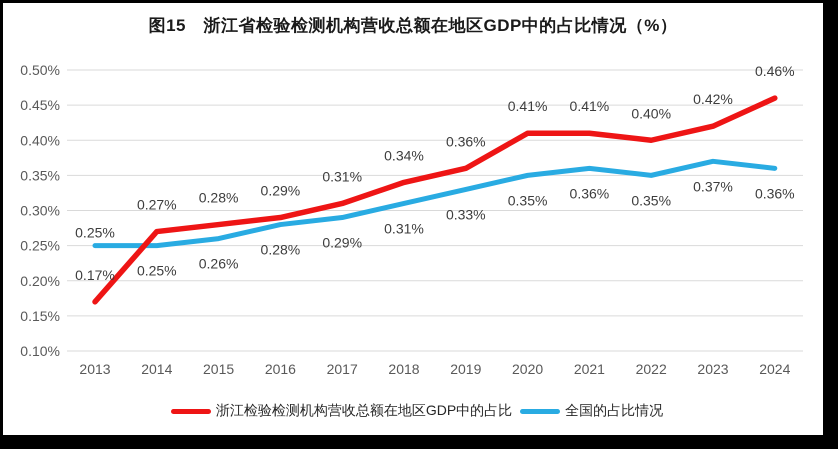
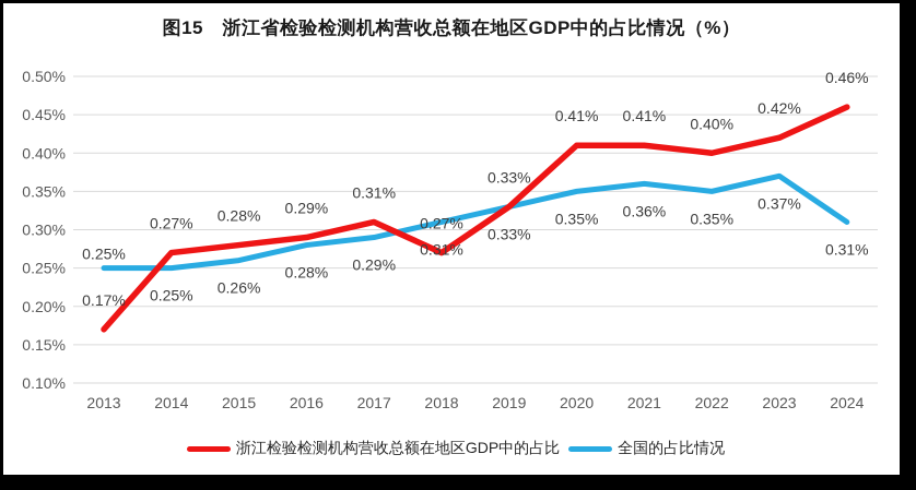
浙江检验检测机构营收总额在地区GDP中的占比/2018: 0.34% -> 0.27%
浙江检验检测机构营收总额在地区GDP中的占比/2019: 0.36% -> 0.33%
全国的占比情况/2024: 0.36% -> 0.31%
